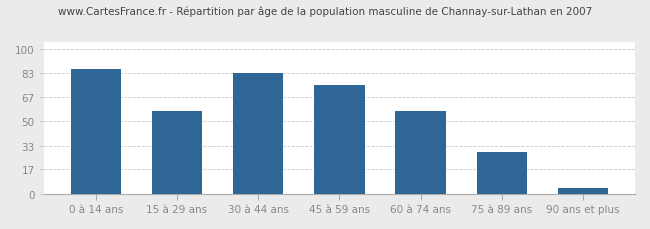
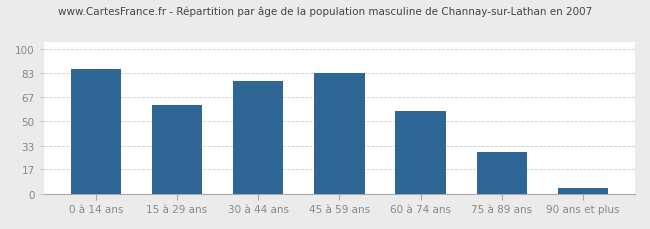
15 à 29 ans: 57 -> 61
30 à 44 ans: 83 -> 78
45 à 59 ans: 75 -> 83
